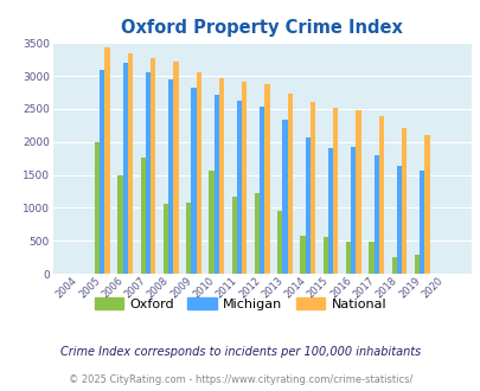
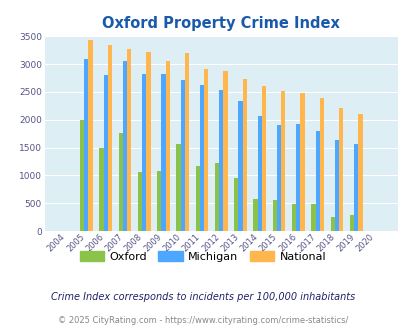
Michigan/2006: 3200 -> 2800
Michigan/2008: 2940 -> 2820
National/2010: 2960 -> 3200
